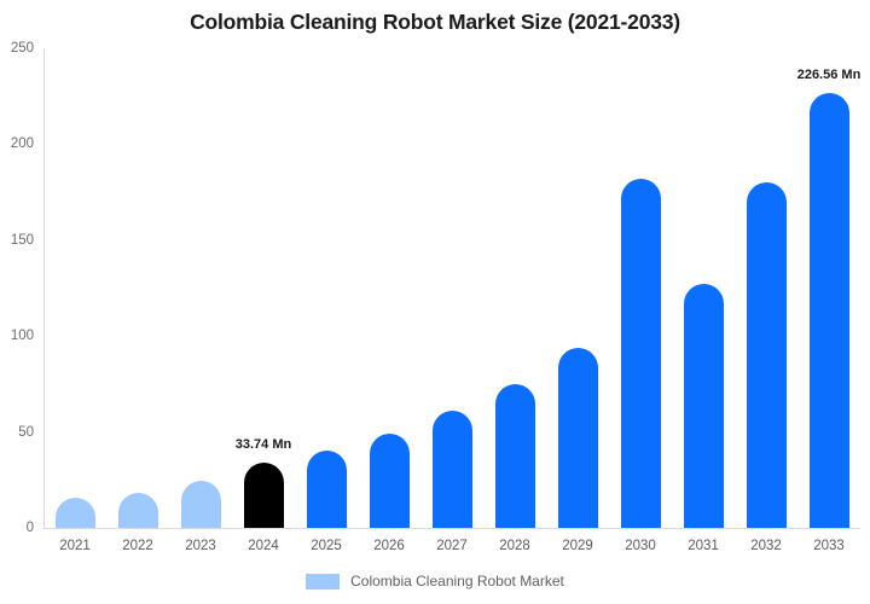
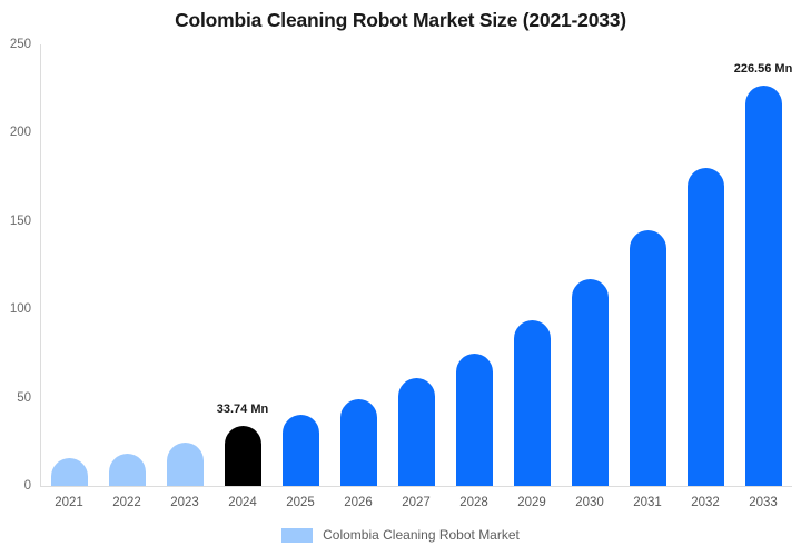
2030: 182 -> 117
2031: 127 -> 145
